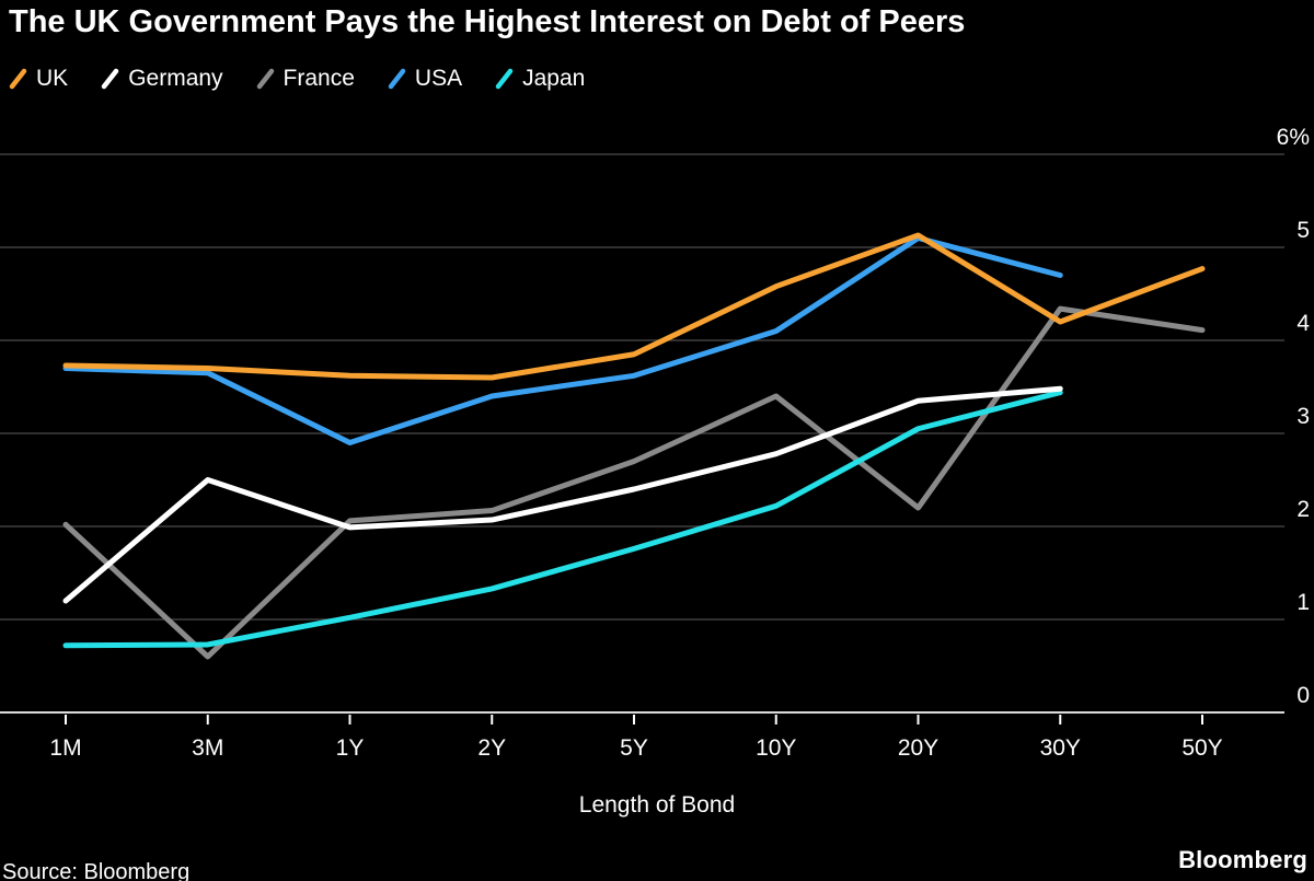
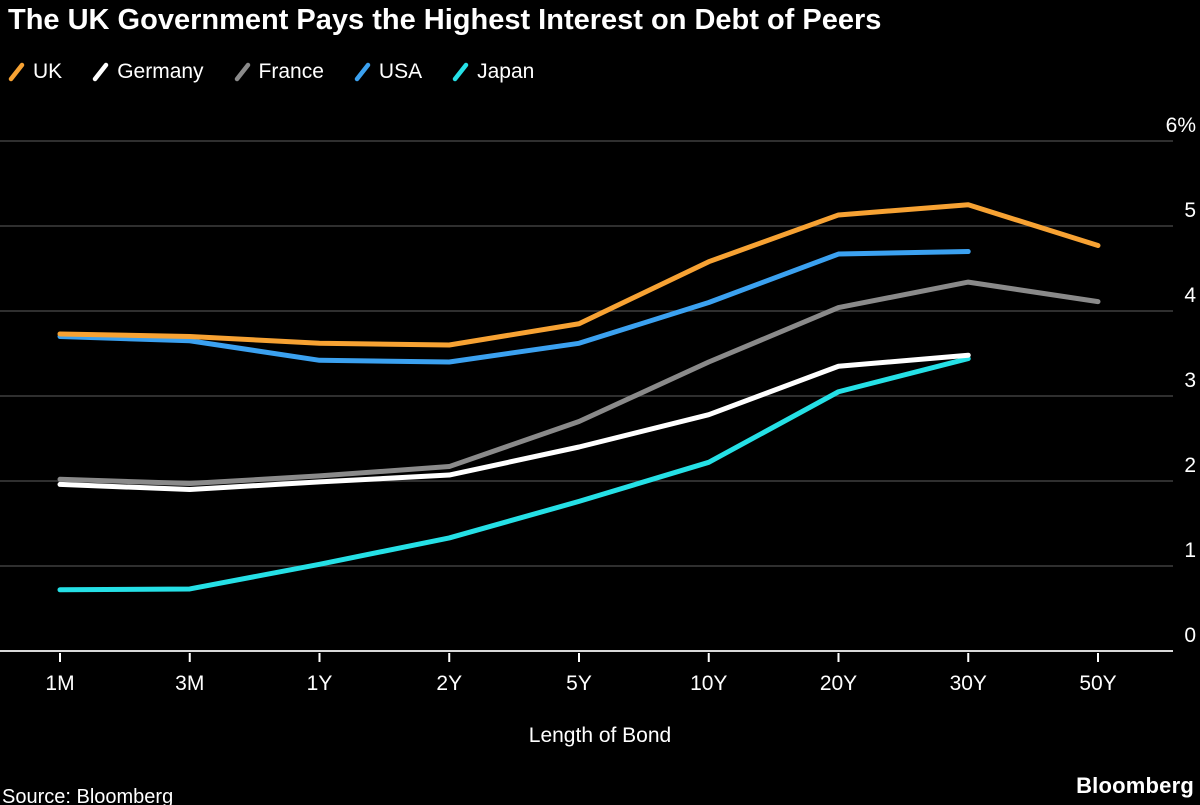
Germany/1M: 1.2% -> 2.0%
Germany/3M: 2.5% -> 1.9%
France/3M: 0.6% -> 2.0%
USA/1Y: 2.9% -> 3.4%
France/20Y: 2.2% -> 4.0%
USA/20Y: 5.1% -> 4.7%
UK/30Y: 4.2% -> 5.2%
